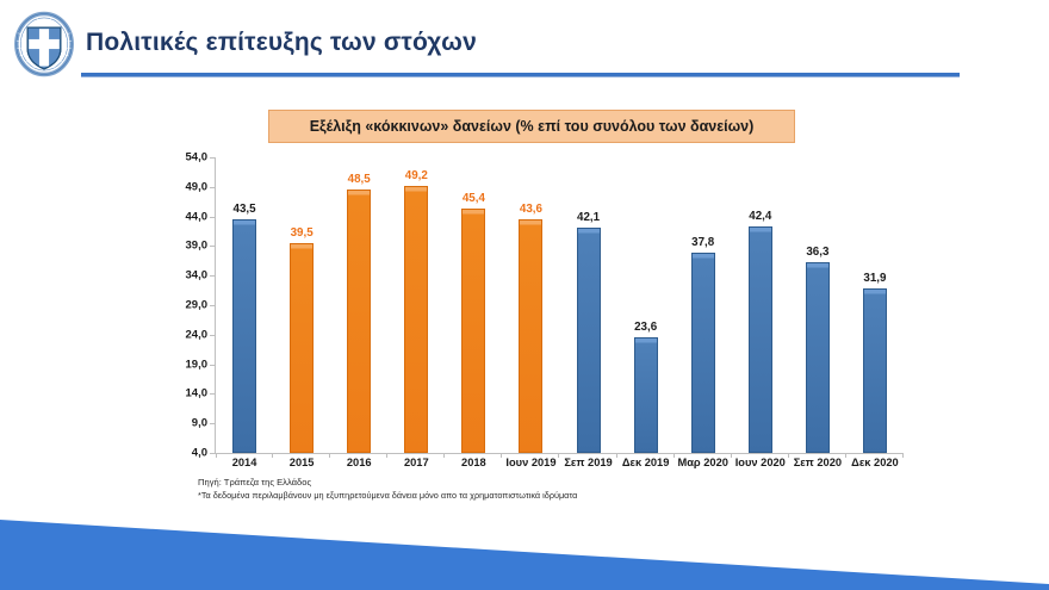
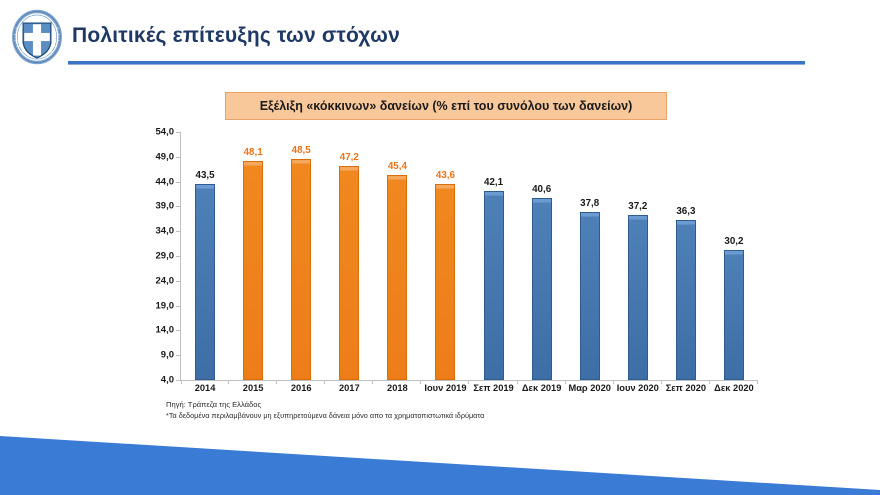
2015: 39,5 -> 48,1
2017: 49,2 -> 47,2
Δεκ 2019: 23,6 -> 40,6
Ιουν 2020: 42,4 -> 37,2
Δεκ 2020: 31,9 -> 30,2
